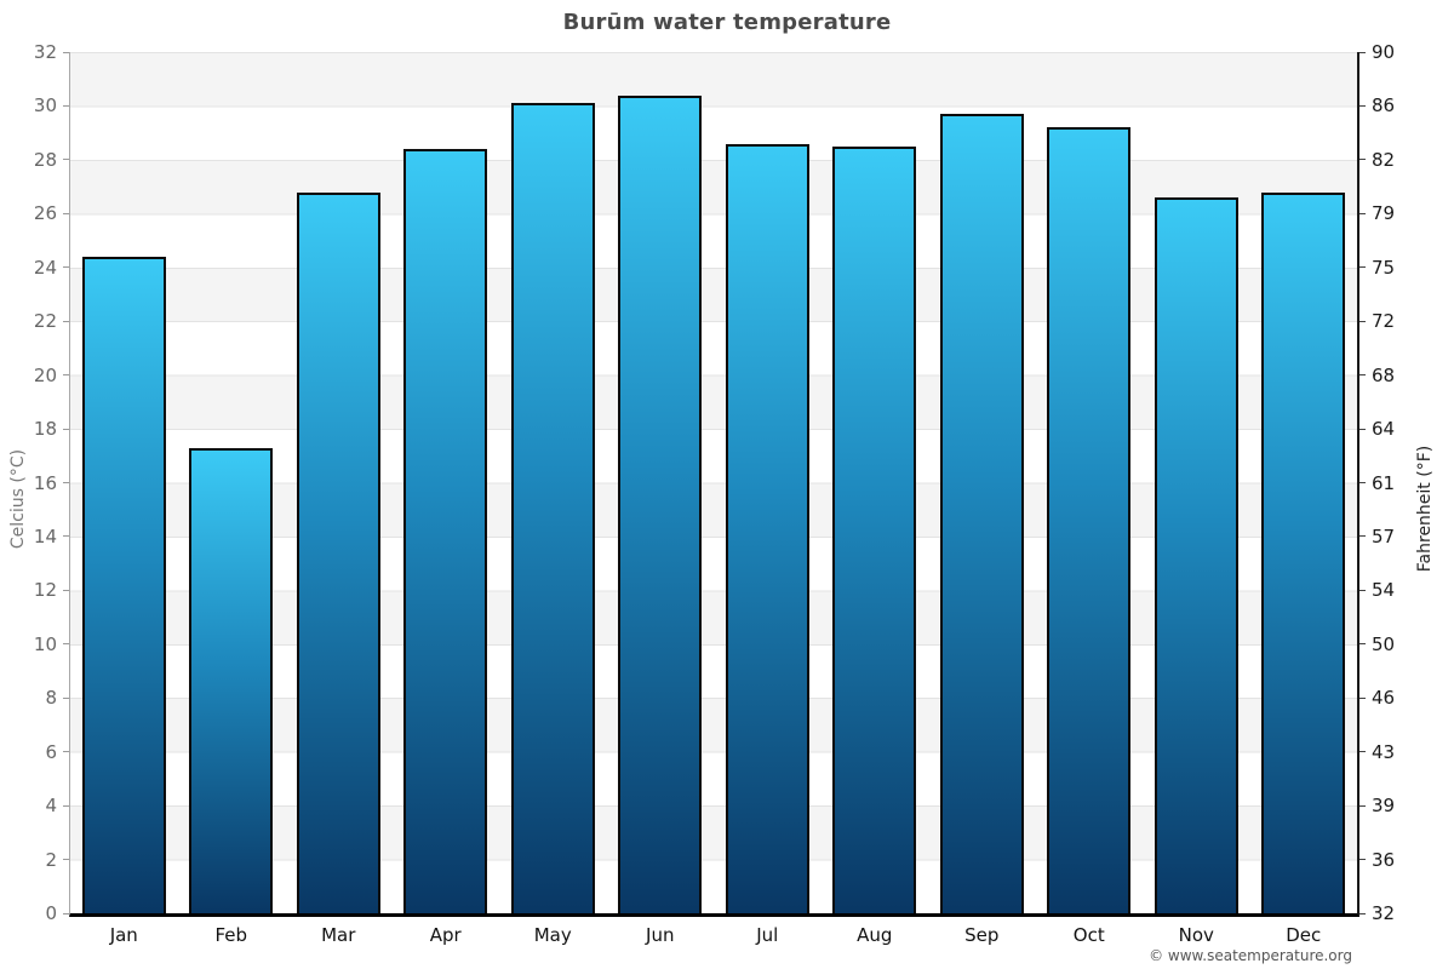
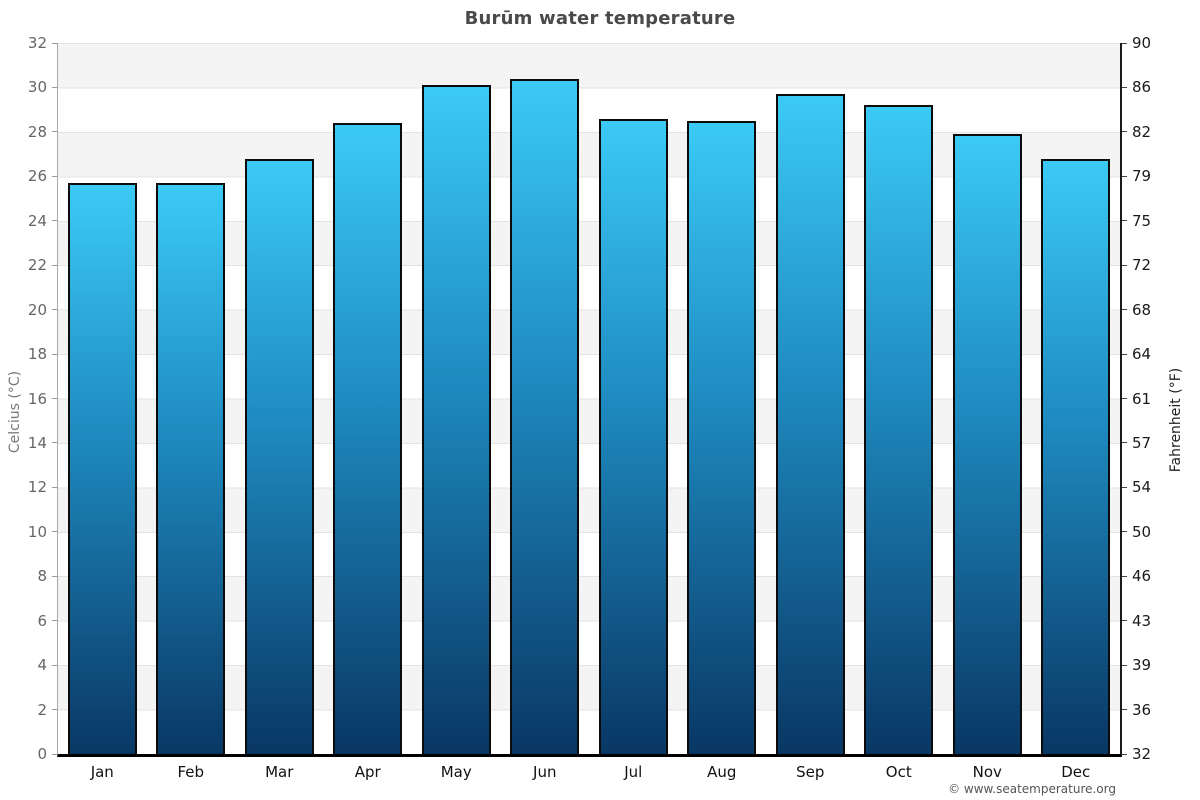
Jan: 24.3 -> 25.6
Feb: 17.2 -> 25.6
Nov: 26.5 -> 27.8
